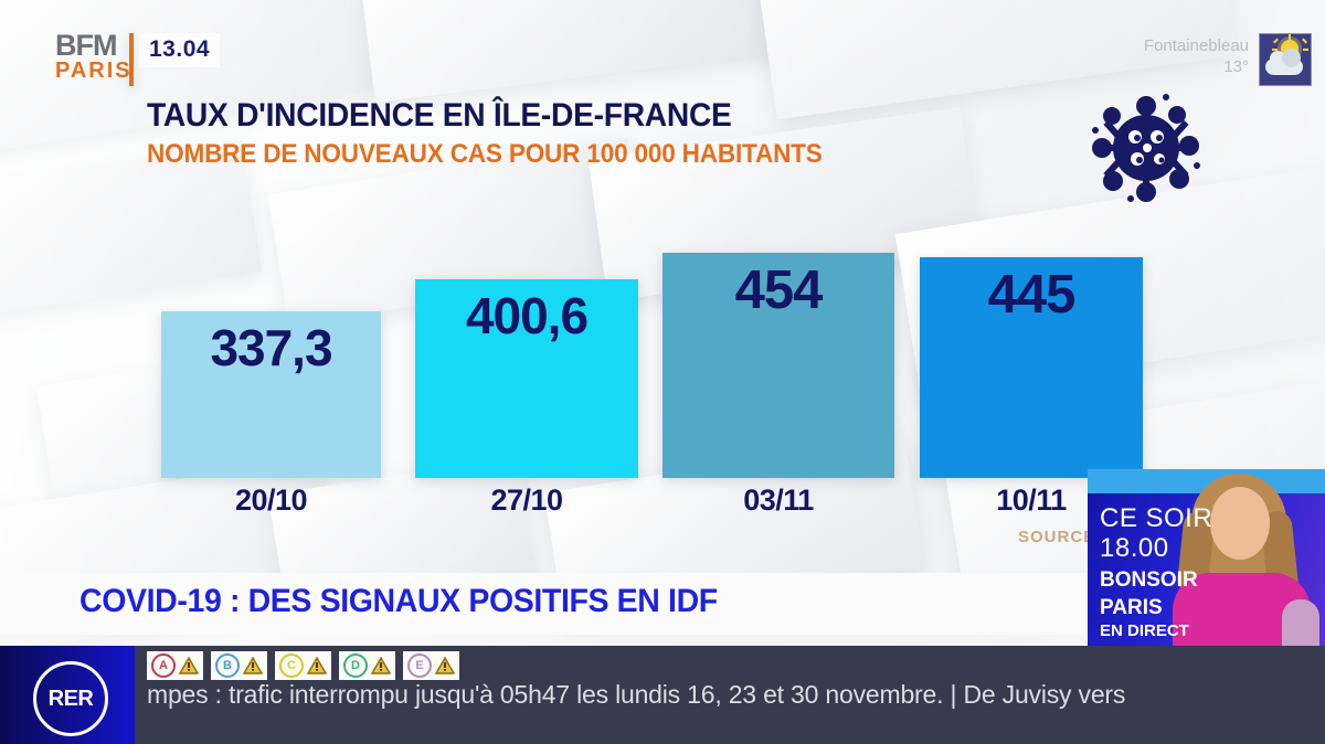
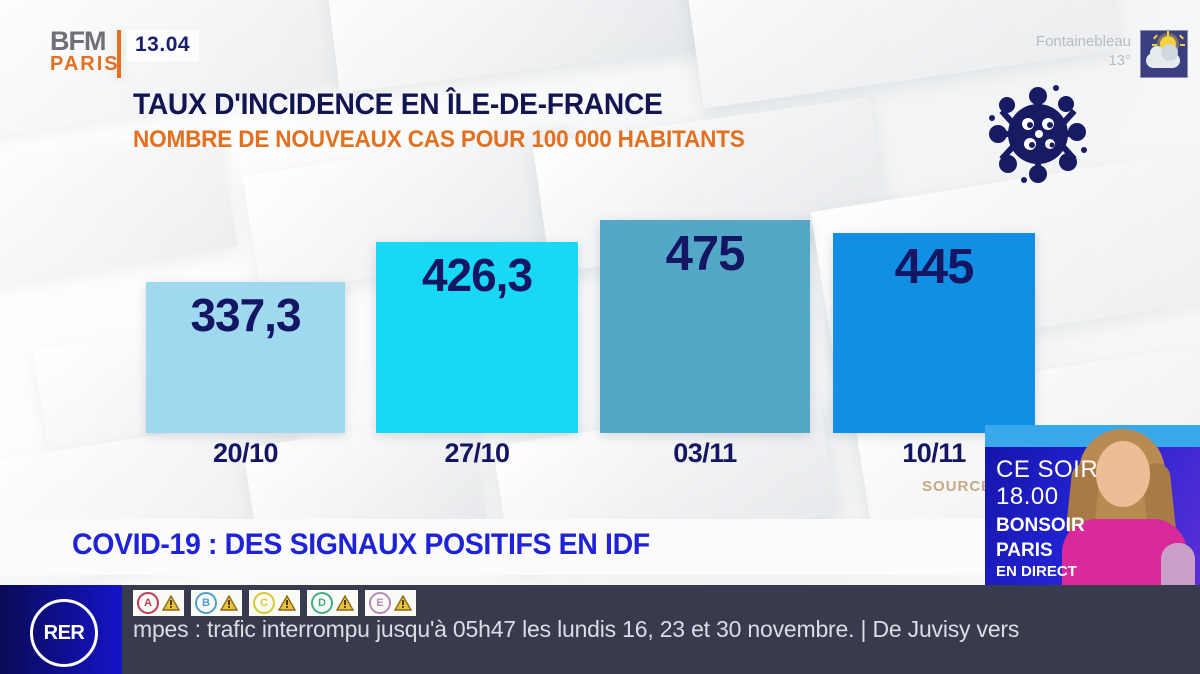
27/10: 400,6 -> 426,3
03/11: 454 -> 475
